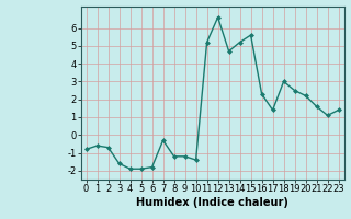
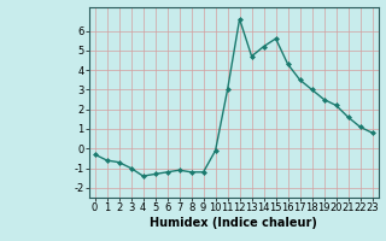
0: -0.8 -> -0.3
3: -1.6 -> -1.0
4: -1.9 -> -1.4
5: -1.9 -> -1.3
6: -1.8 -> -1.2
7: -0.3 -> -1.1
10: -1.4 -> -0.1
11: 5.2 -> 3.0
16: 2.3 -> 4.3
17: 1.4 -> 3.5
23: 1.4 -> 0.8
